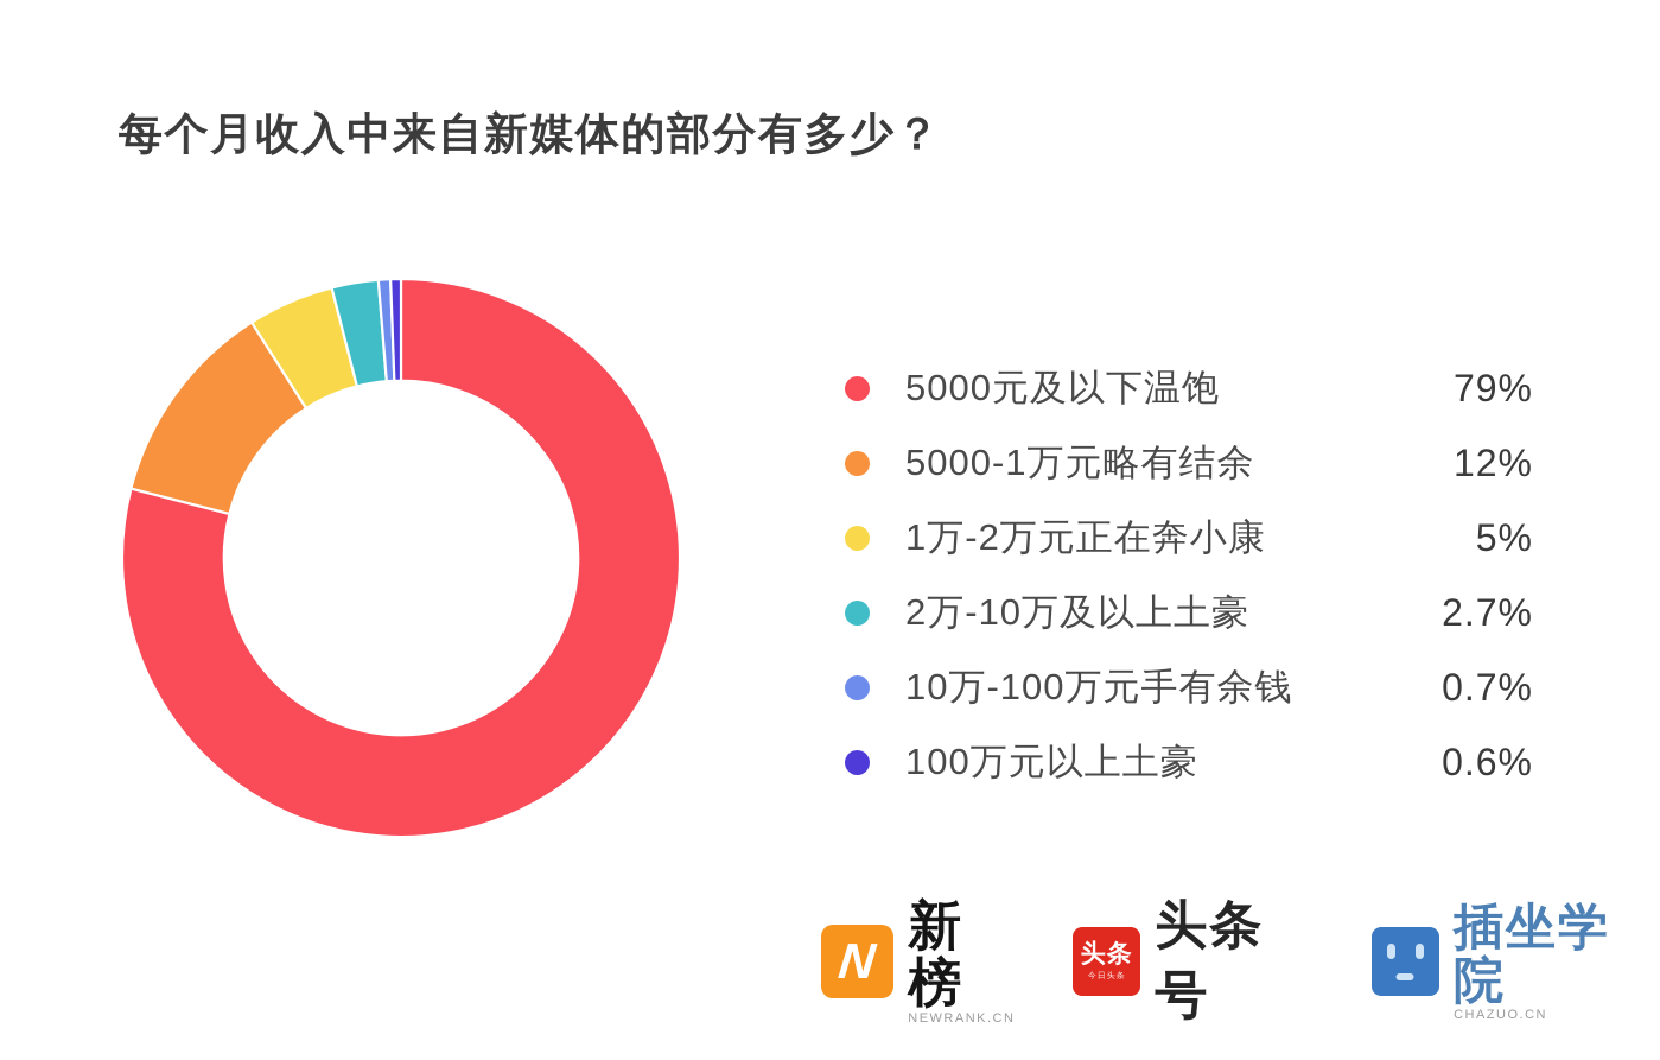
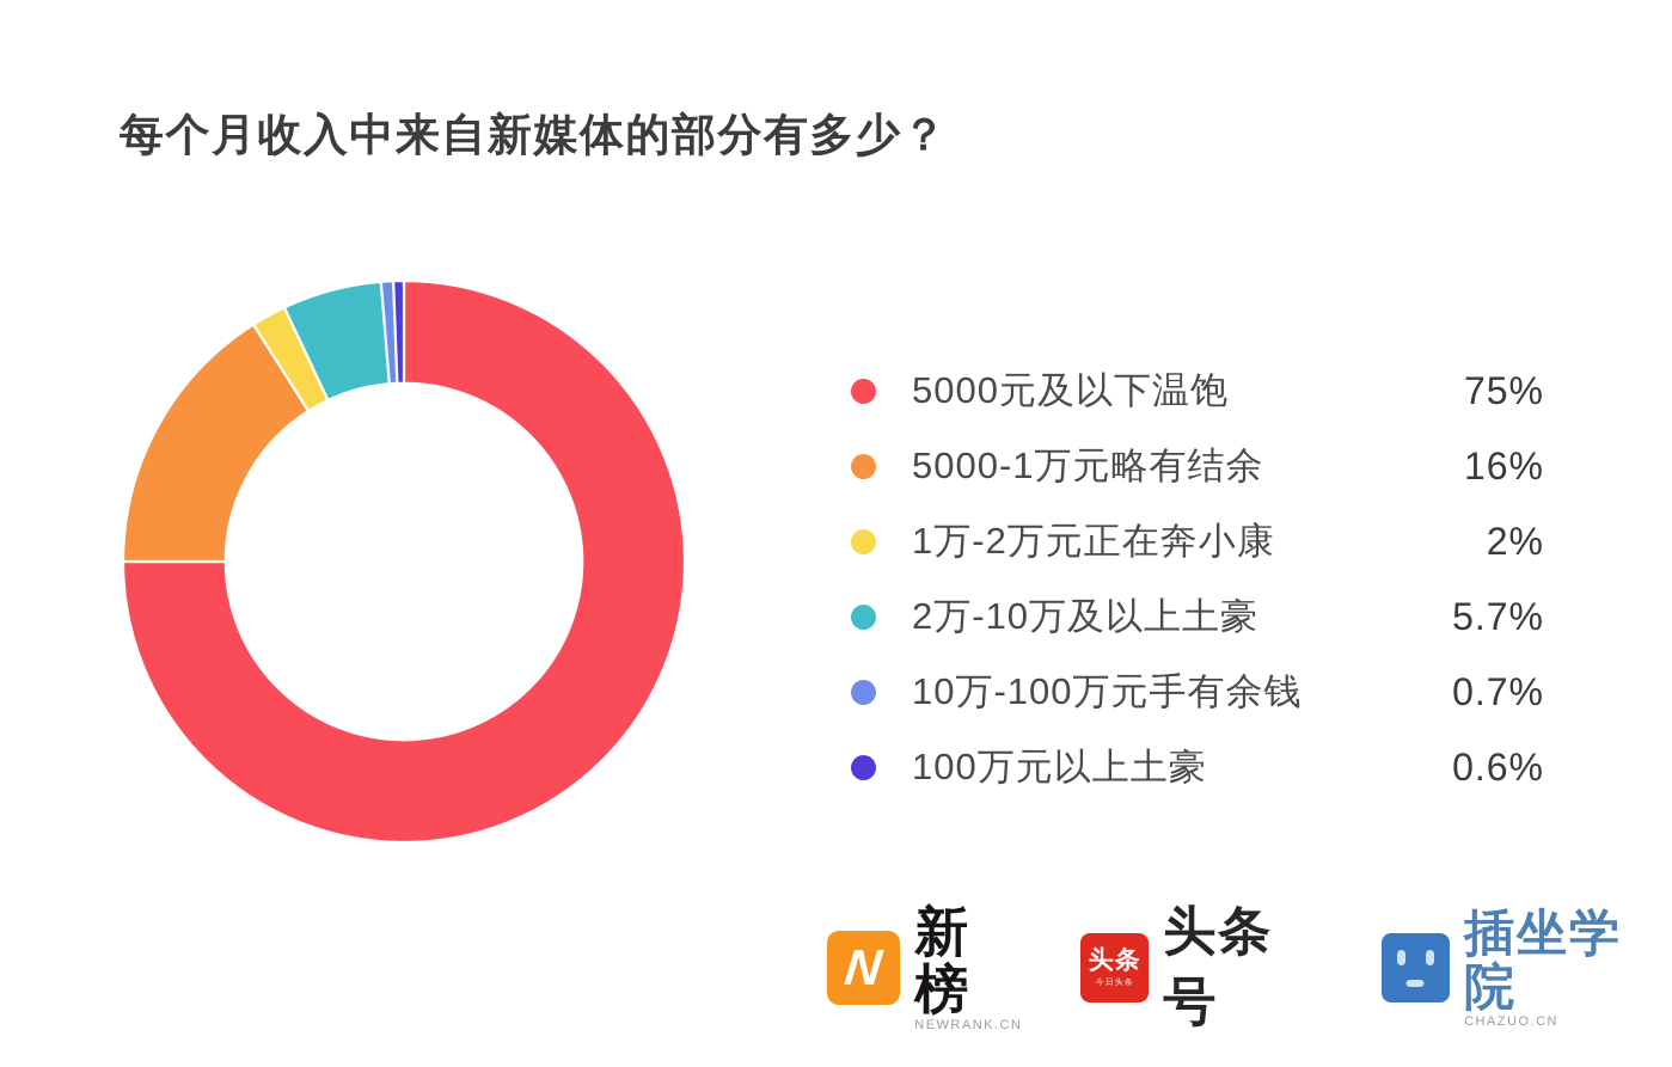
5000元及以下温饱: 79% -> 75%
5000-1万元略有结余: 12% -> 16%
1万-2万元正在奔小康: 5% -> 2%
2万-10万及以上土豪: 2.7% -> 5.7%
